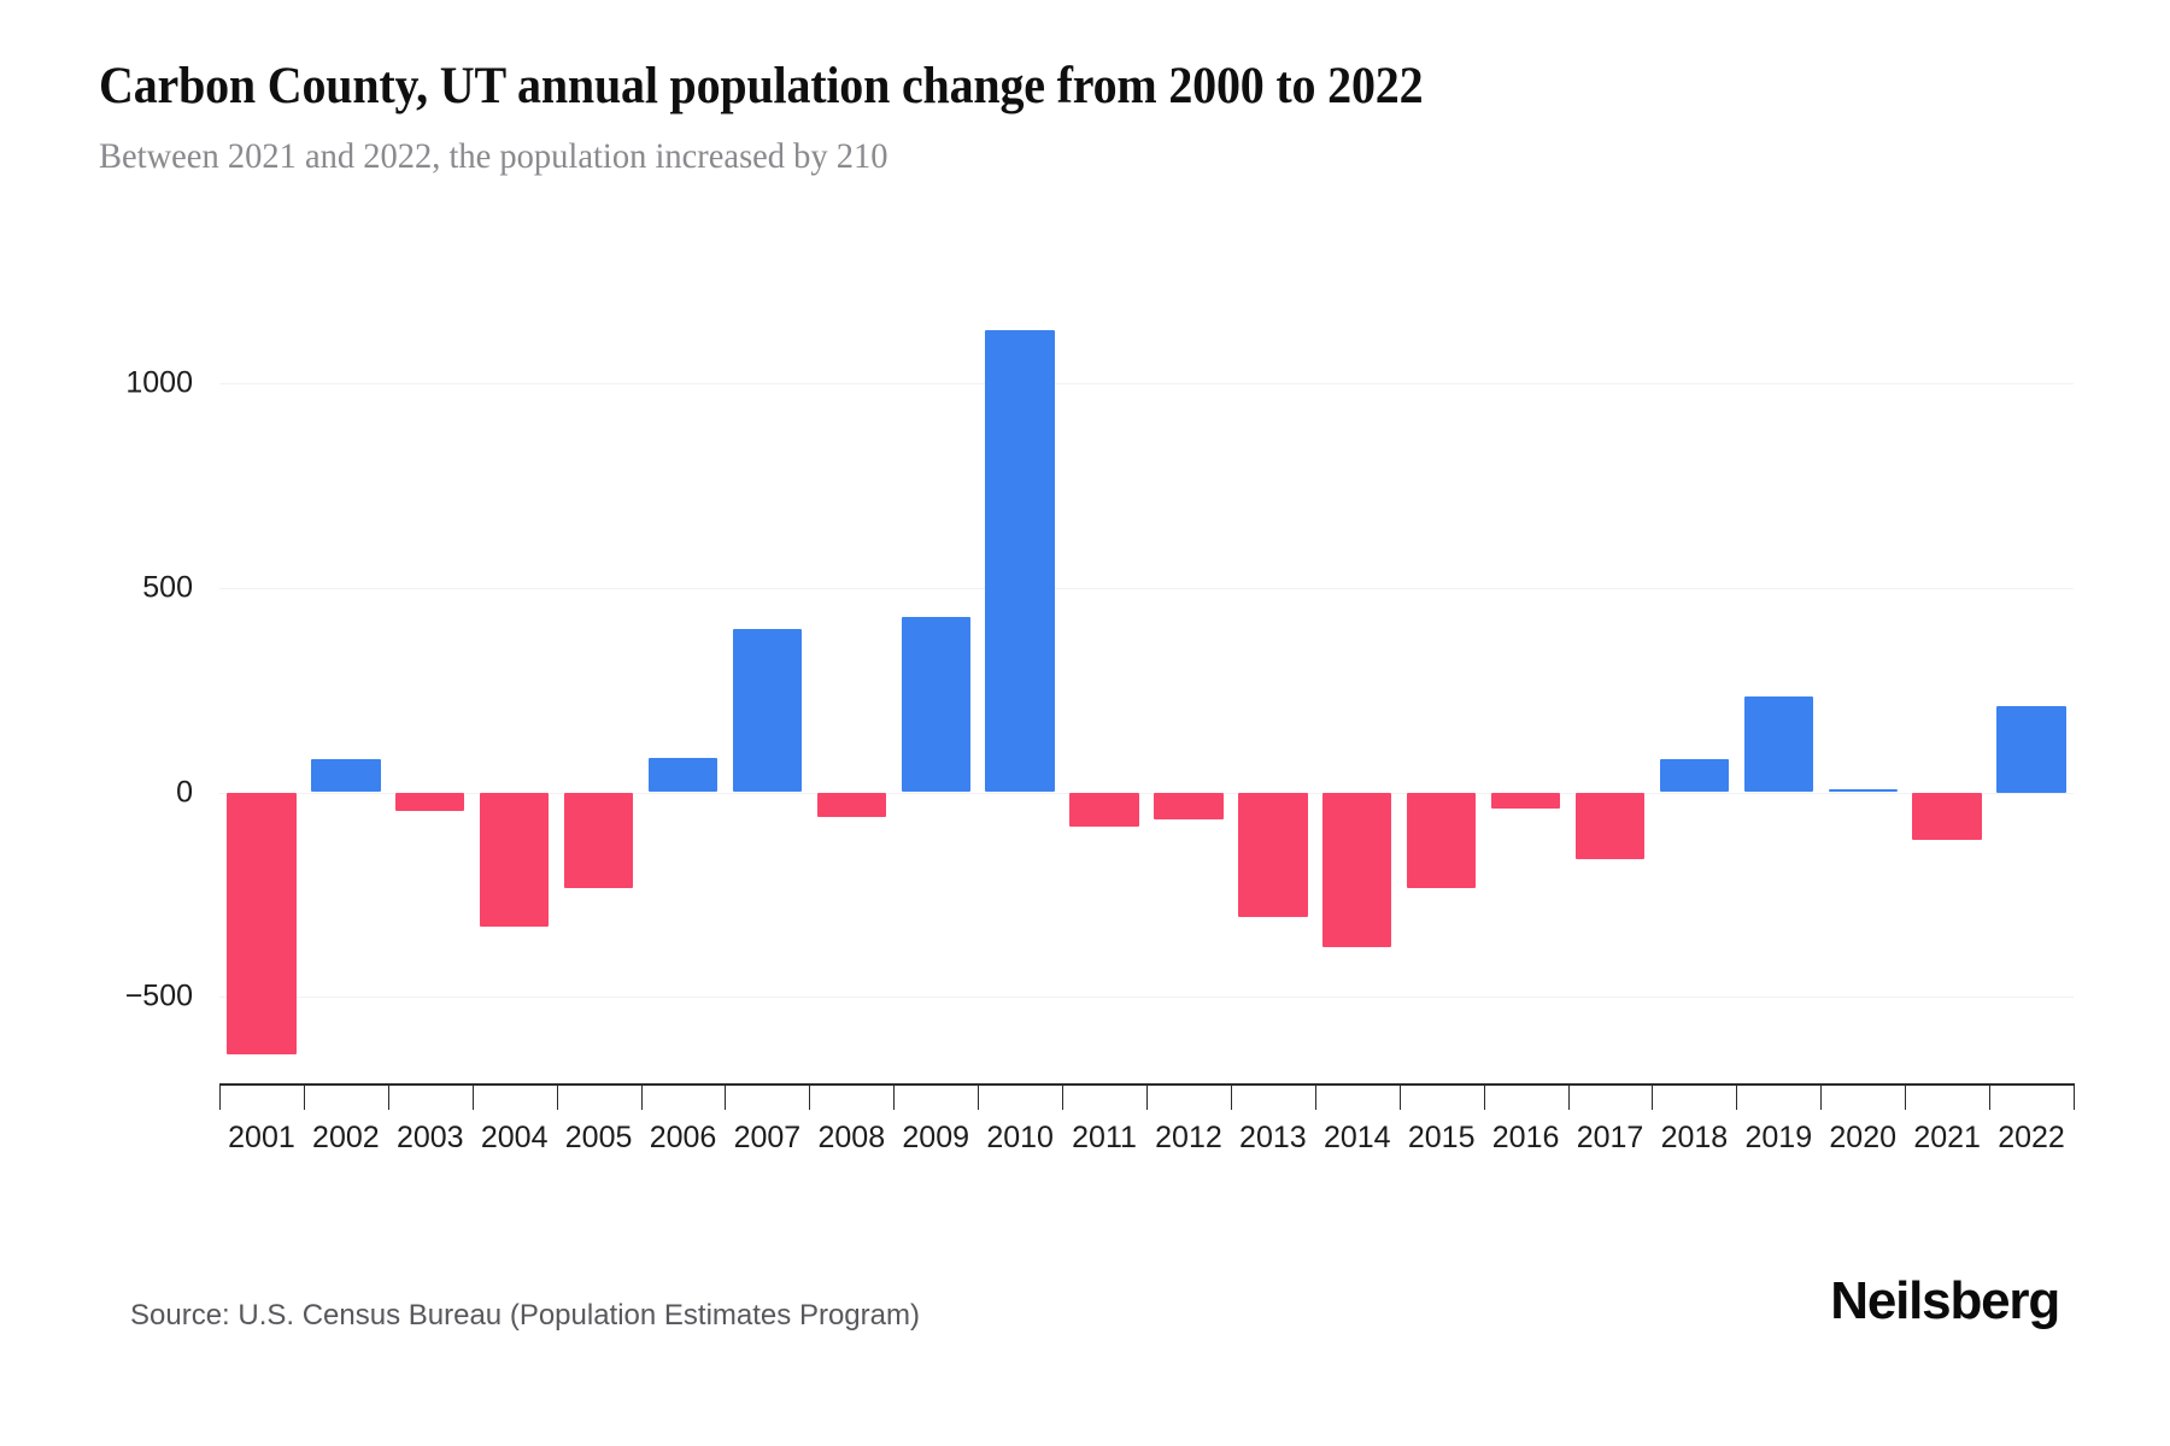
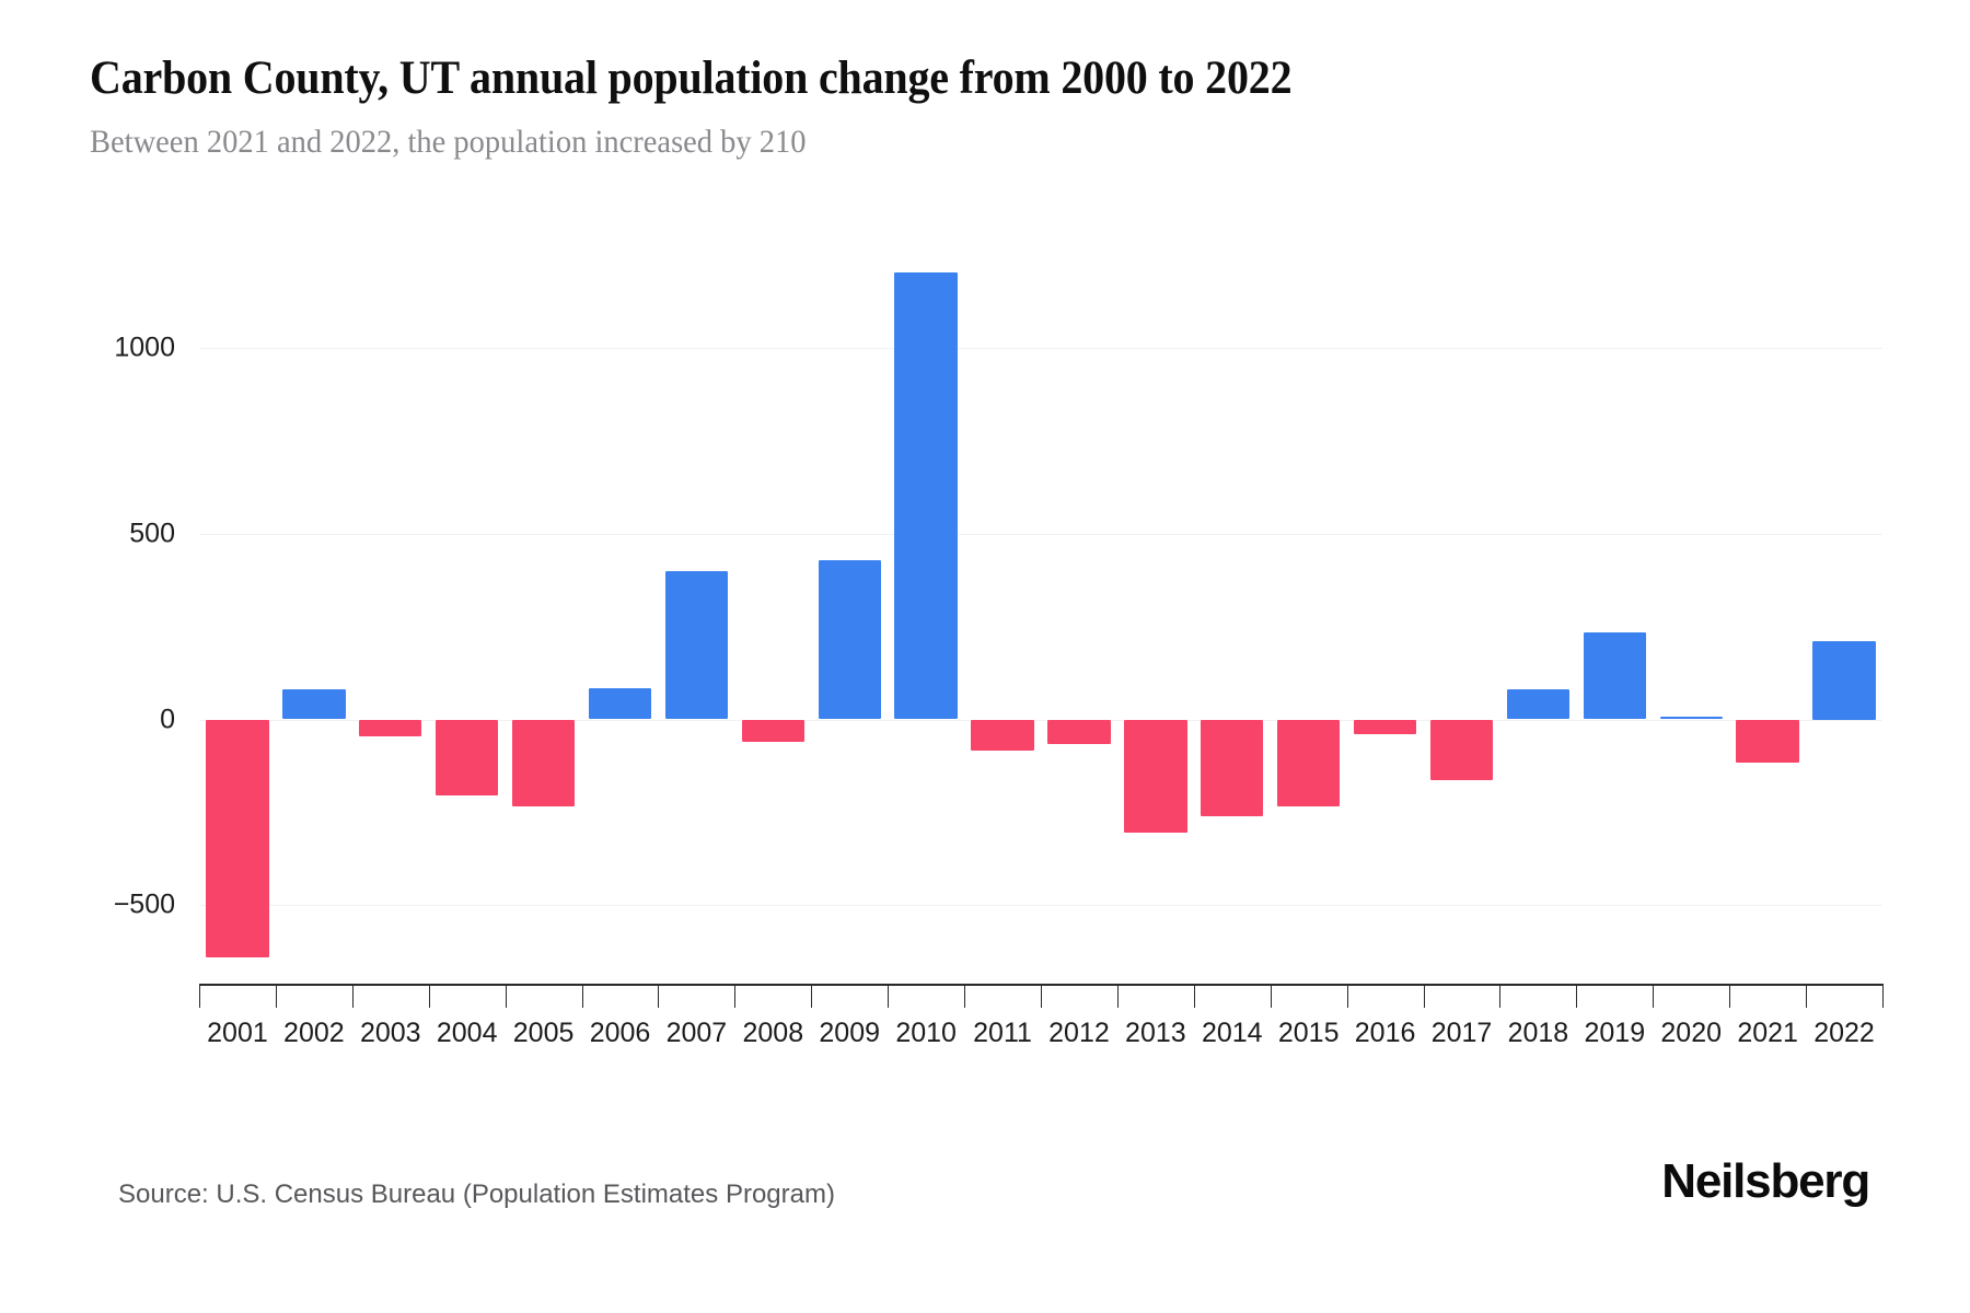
2004: -330 -> -200
2010: 1130 -> 1200
2014: -380 -> -260
